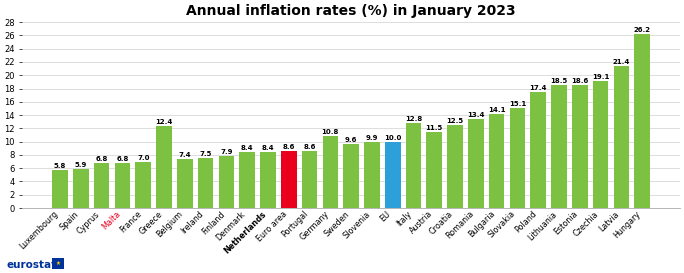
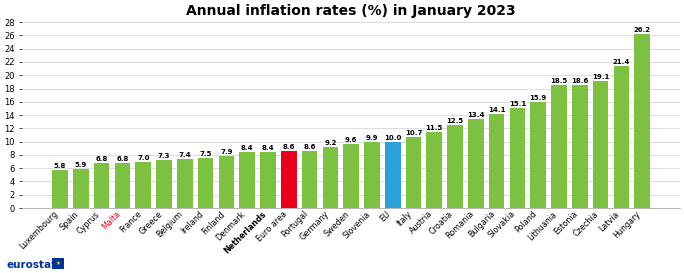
Greece: 12.4 -> 7.3
Germany: 10.8 -> 9.2
Italy: 12.8 -> 10.7
Poland: 17.4 -> 15.9
